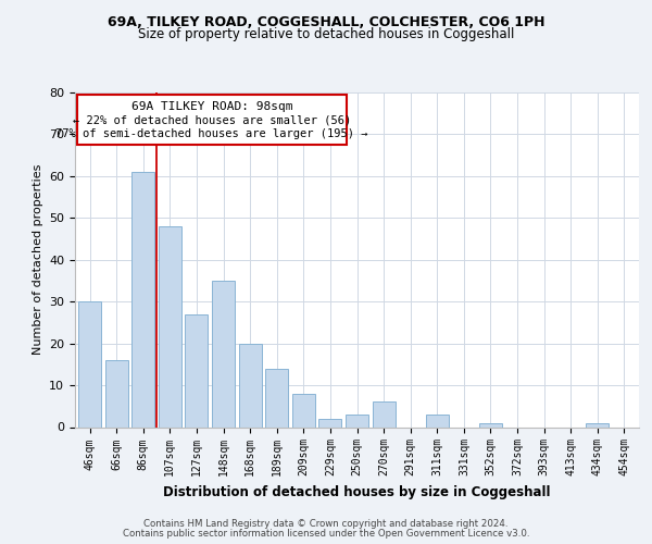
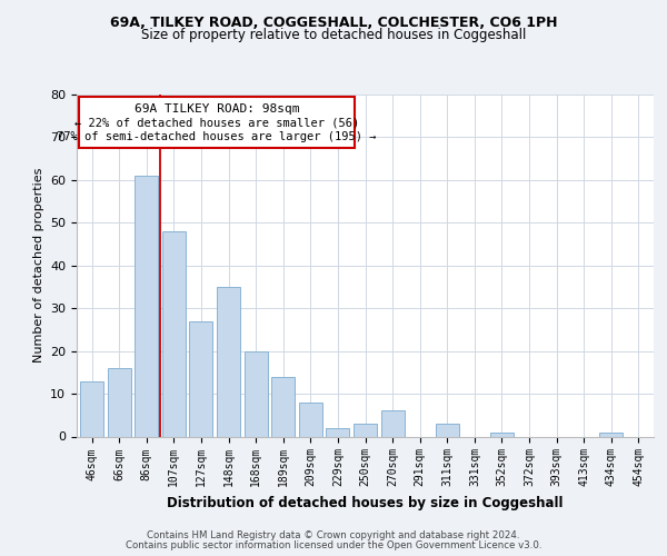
46sqm: 30 -> 13
